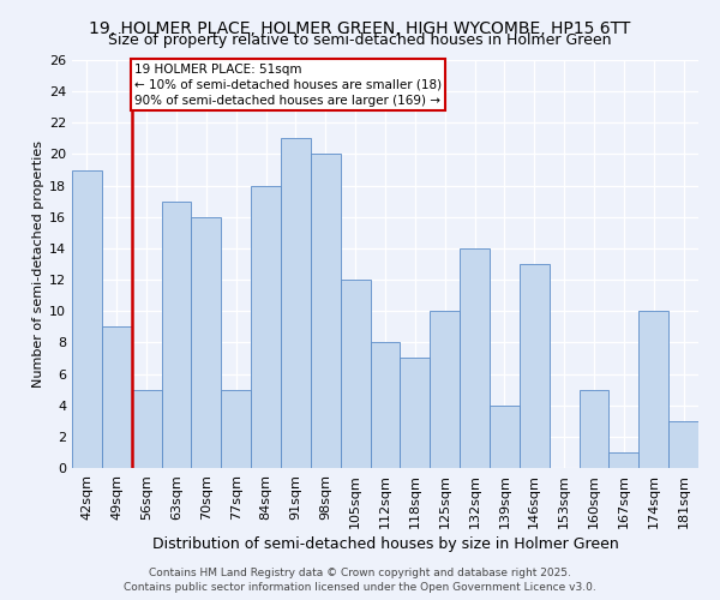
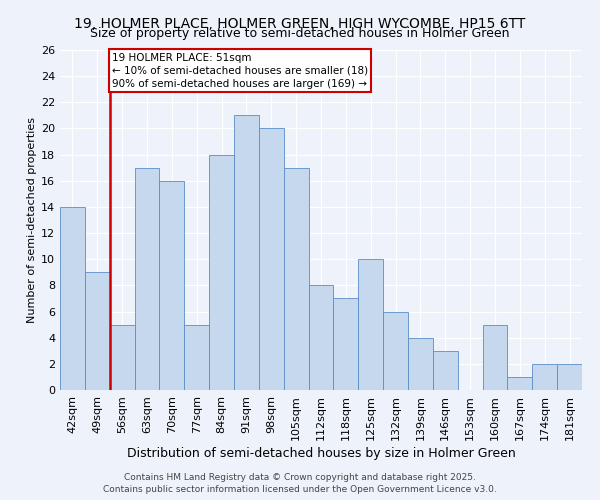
42sqm: 19 -> 14
105sqm: 12 -> 17
132sqm: 14 -> 6
146sqm: 13 -> 3
174sqm: 10 -> 2
181sqm: 3 -> 2
